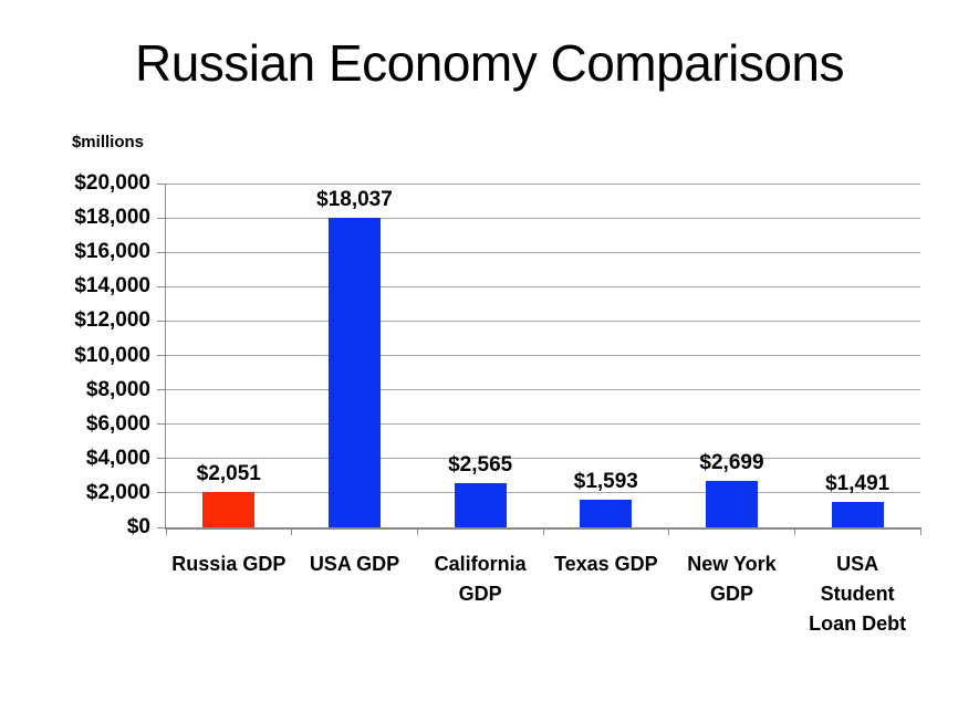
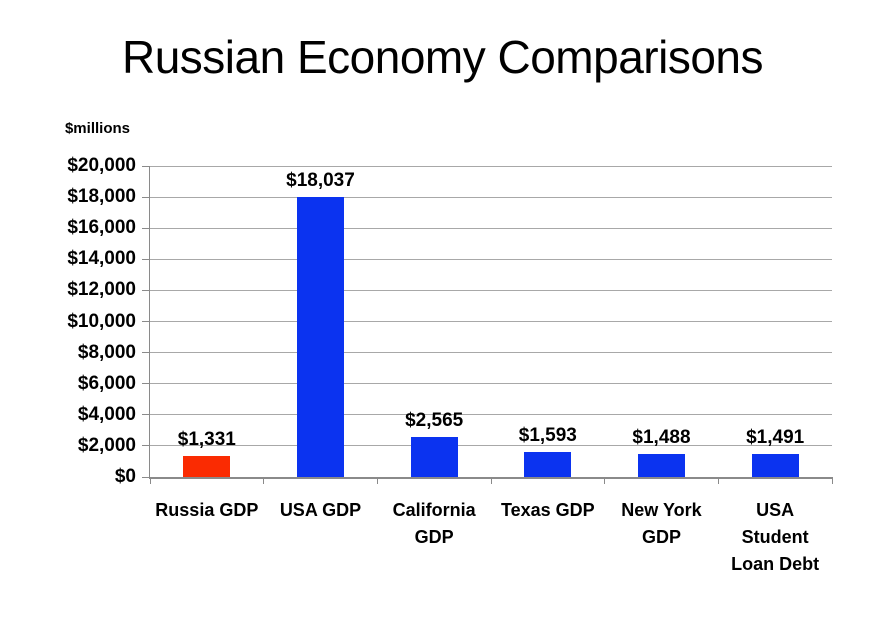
Russia GDP: $2,051 -> $1,331
New York GDP: $2,699 -> $1,488
